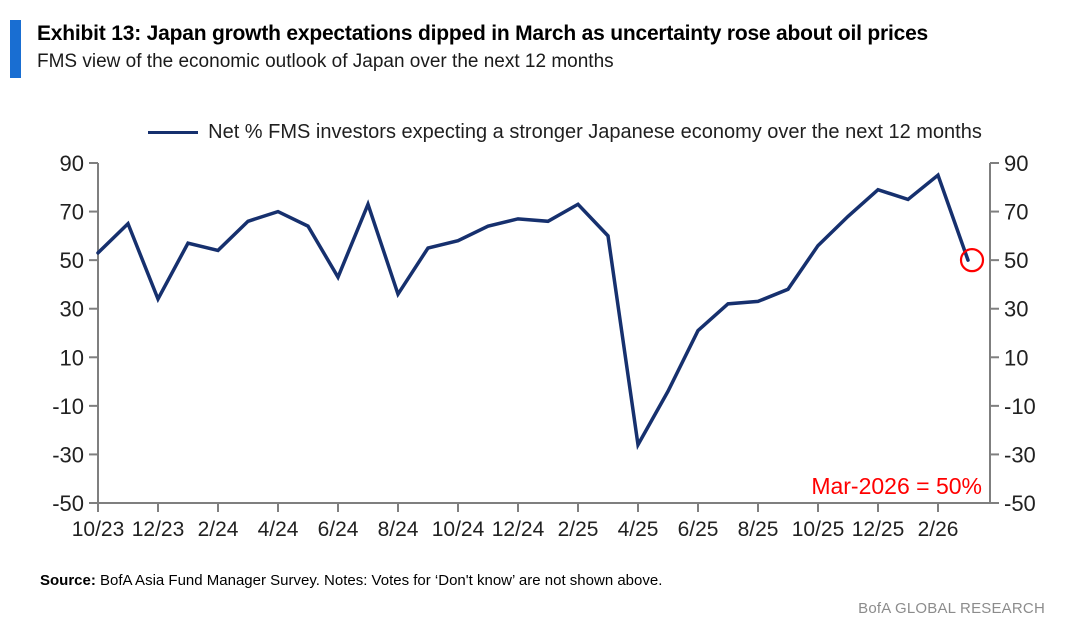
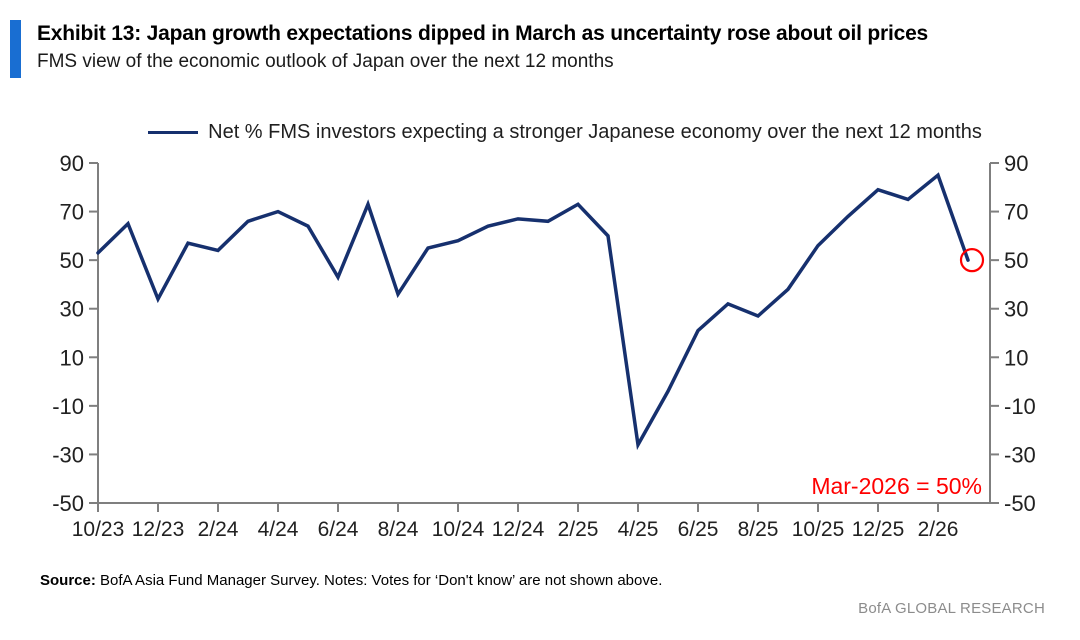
8/25: 33 -> 27
